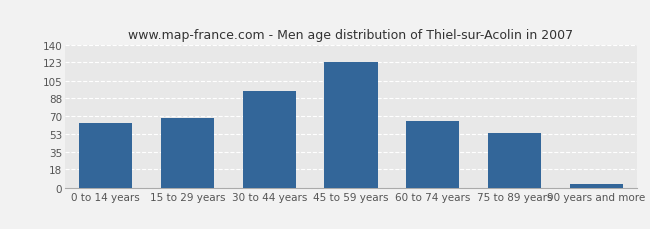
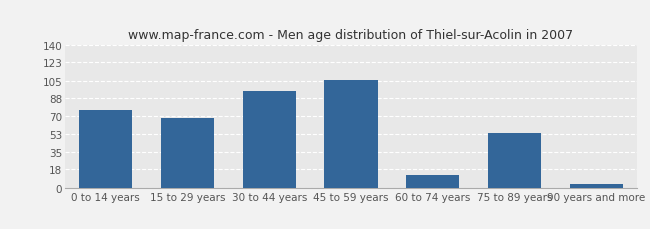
0 to 14 years: 63 -> 76
45 to 59 years: 123 -> 106
60 to 74 years: 65 -> 12
